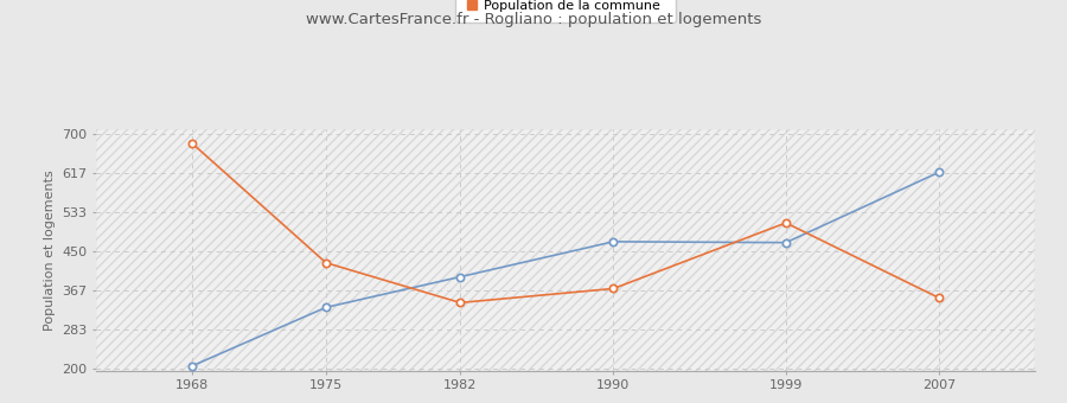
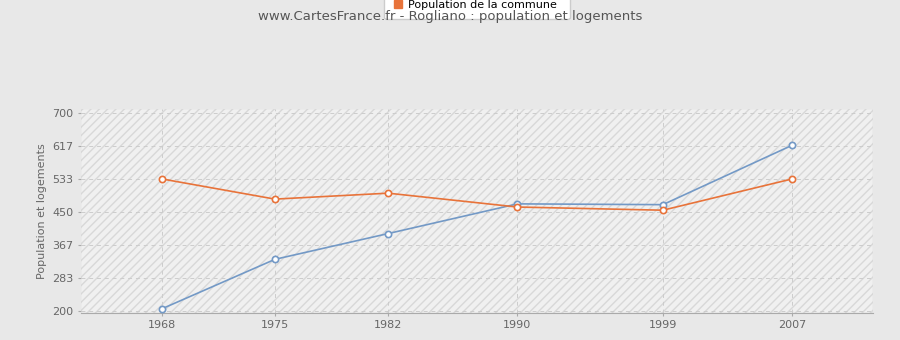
Population de la commune/1968: 680 -> 533
Population de la commune/1975: 425 -> 482
Population de la commune/1982: 340 -> 497
Population de la commune/1990: 370 -> 462
Population de la commune/1999: 510 -> 454
Population de la commune/2007: 350 -> 533
